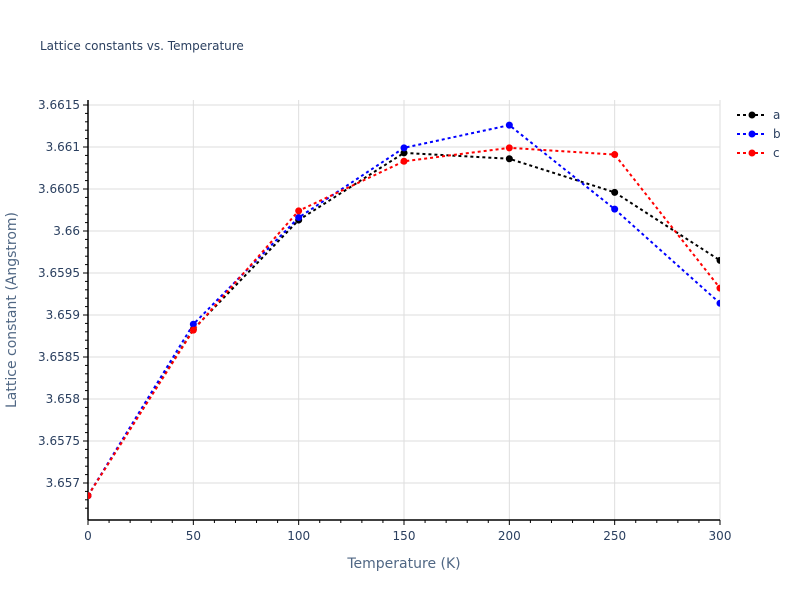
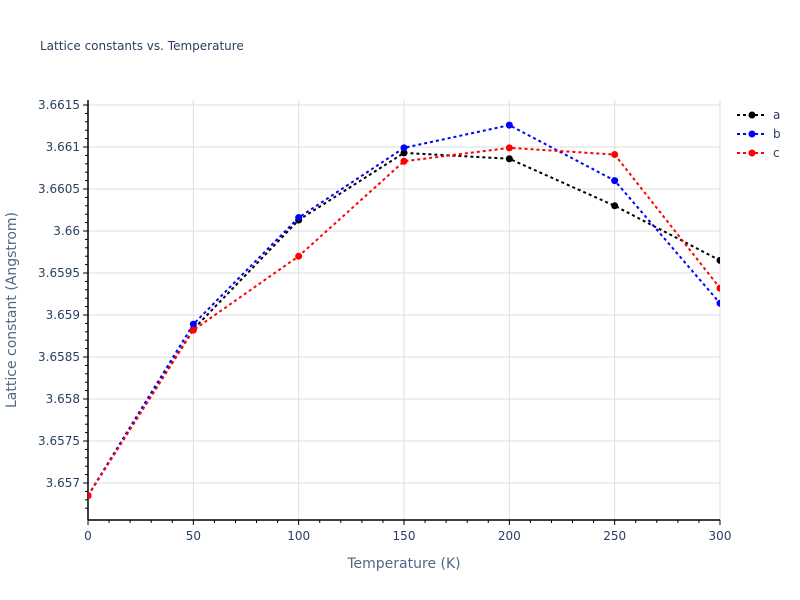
c/100: 3.6602 -> 3.6597
a/250: 3.6605 -> 3.6603
b/250: 3.6603 -> 3.6606
